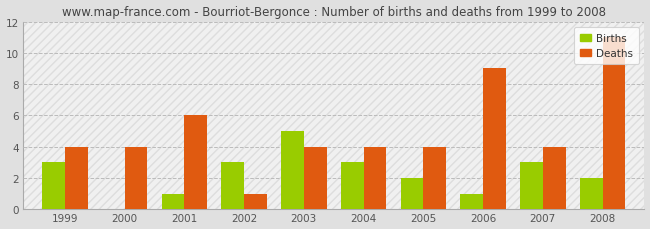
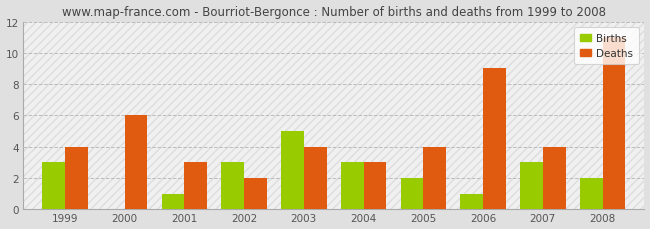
Deaths/2000: 4 -> 6
Deaths/2001: 6 -> 3
Deaths/2002: 1 -> 2
Deaths/2004: 4 -> 3
